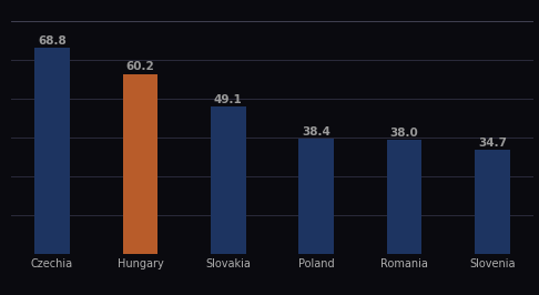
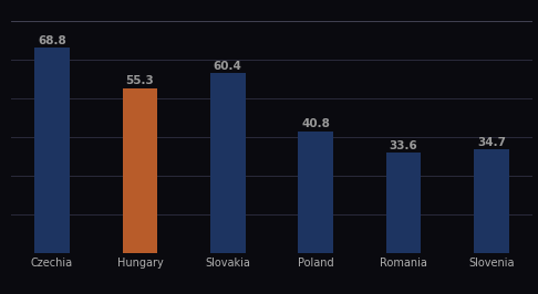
Hungary: 60.2 -> 55.3
Slovakia: 49.1 -> 60.4
Poland: 38.4 -> 40.8
Romania: 38.0 -> 33.6
